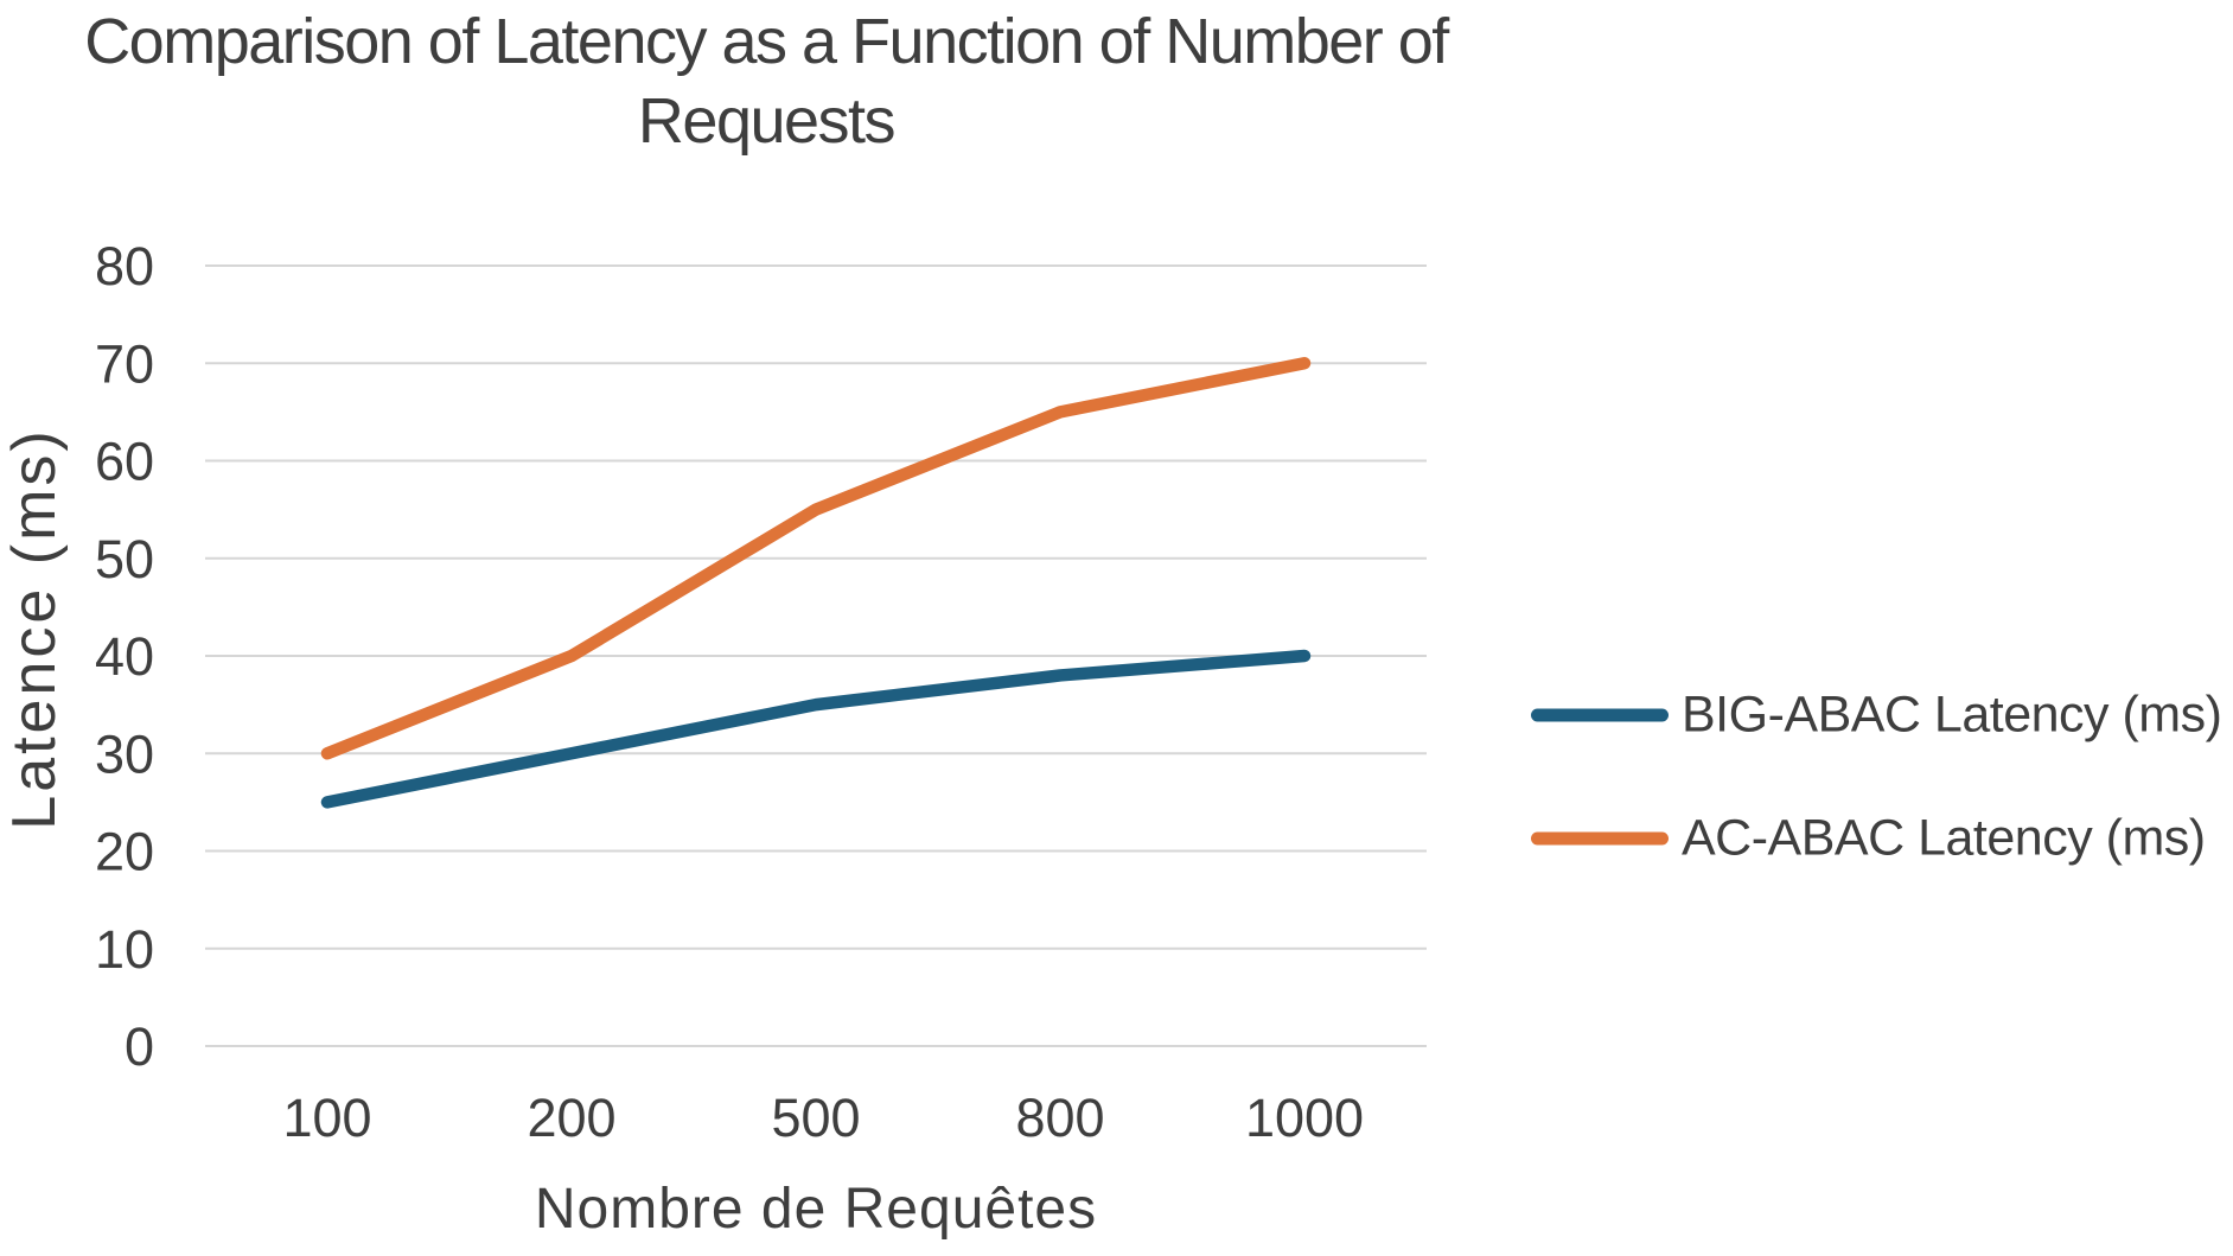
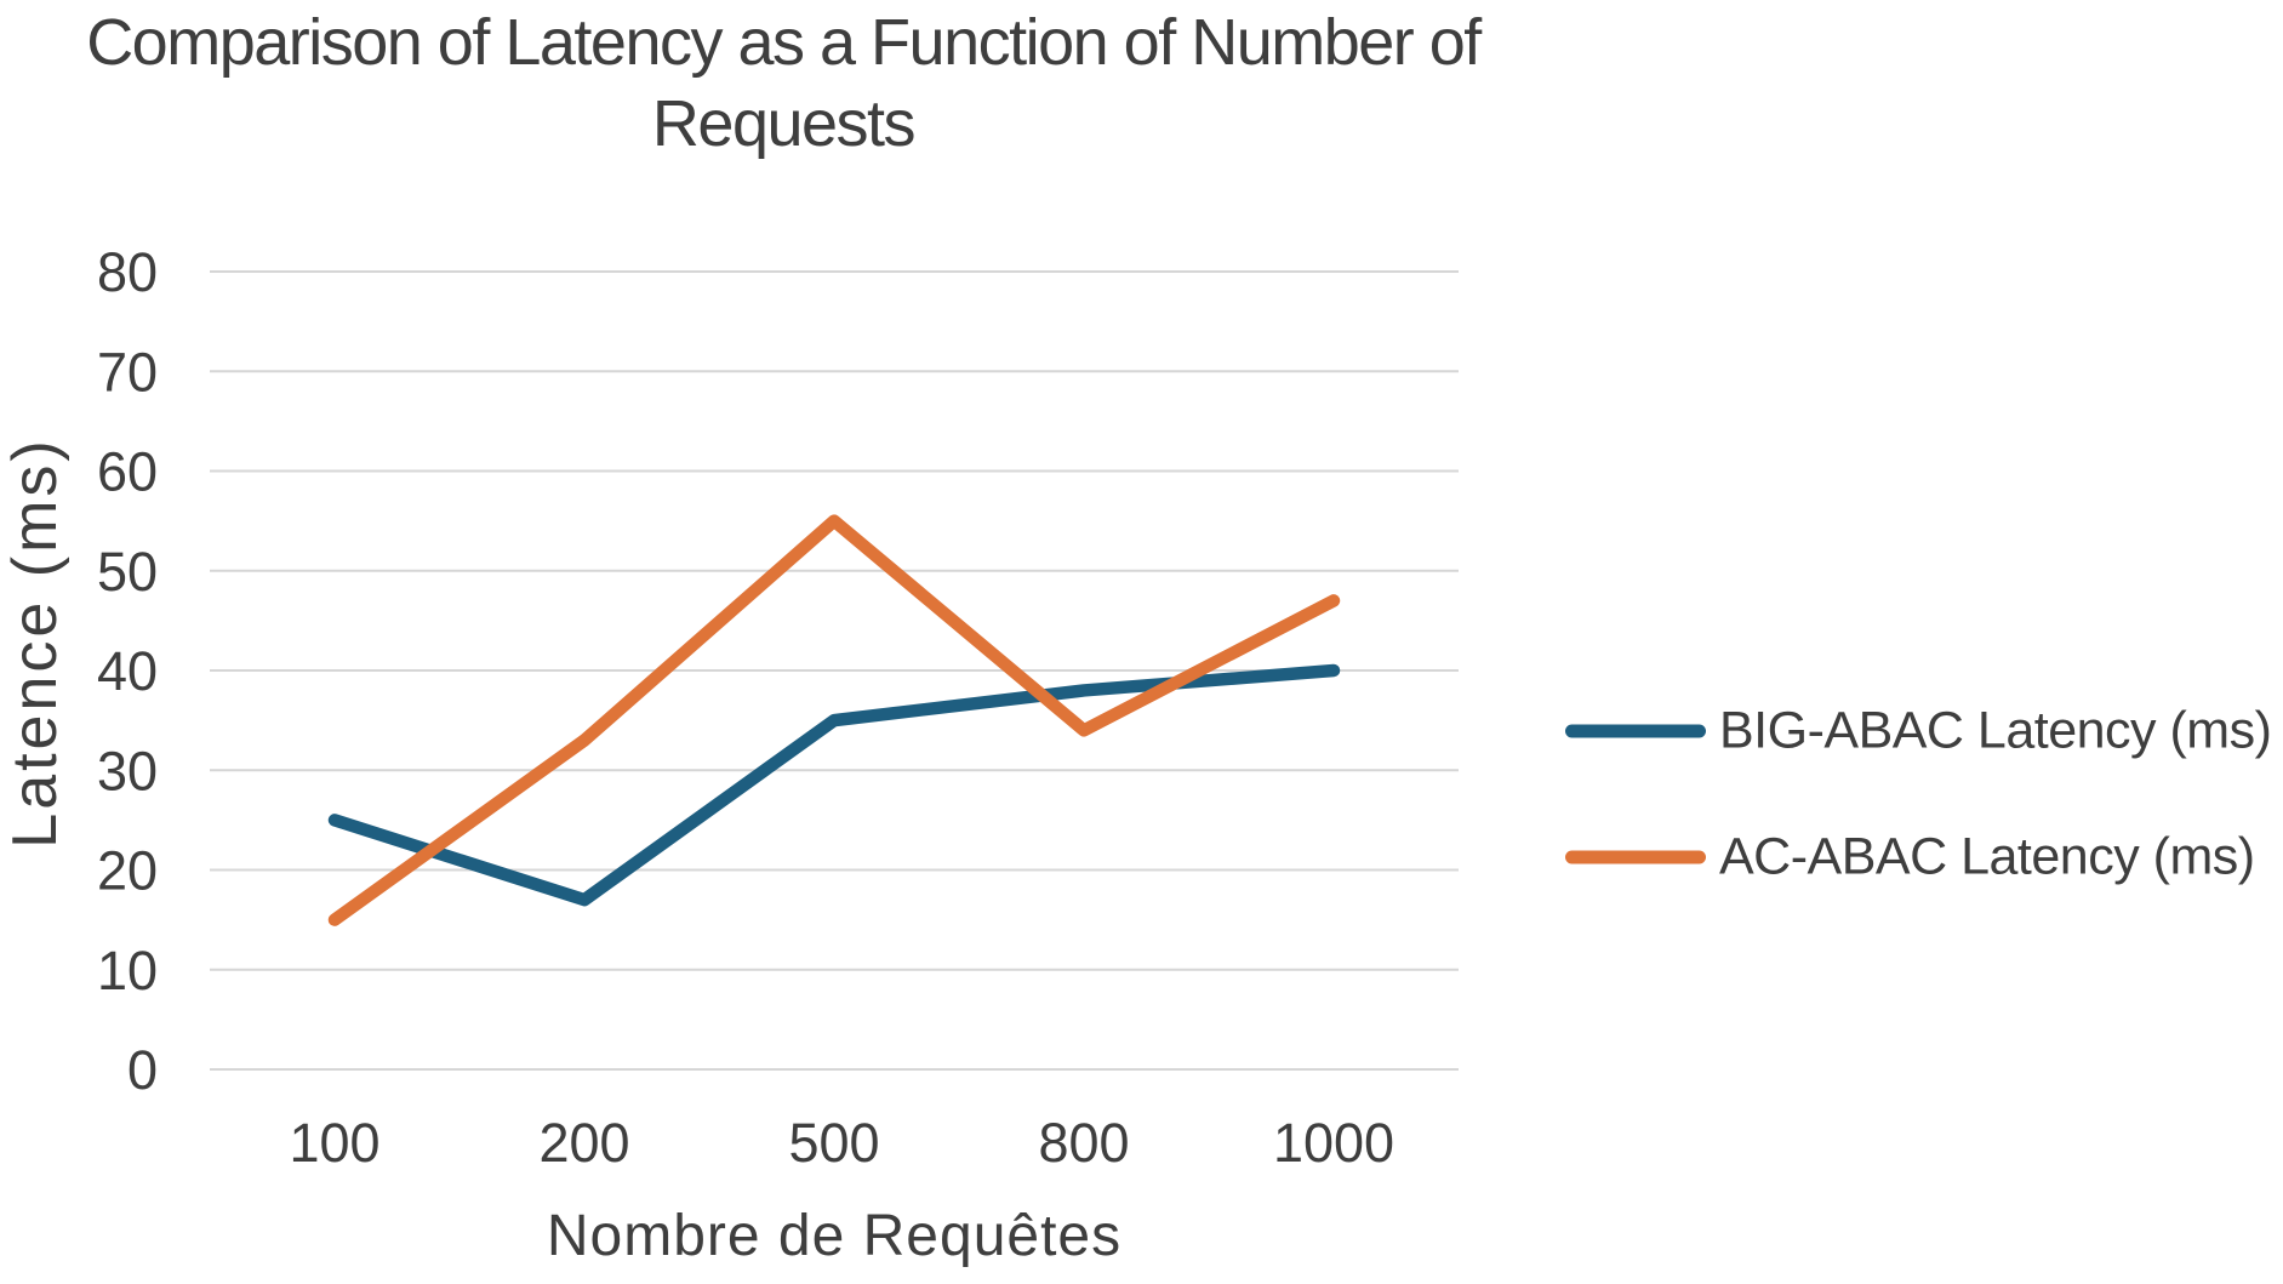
AC-ABAC Latency (ms)/100: 30 -> 15
BIG-ABAC Latency (ms)/200: 30 -> 17
AC-ABAC Latency (ms)/200: 40 -> 33
AC-ABAC Latency (ms)/800: 65 -> 34
AC-ABAC Latency (ms)/1000: 70 -> 47
